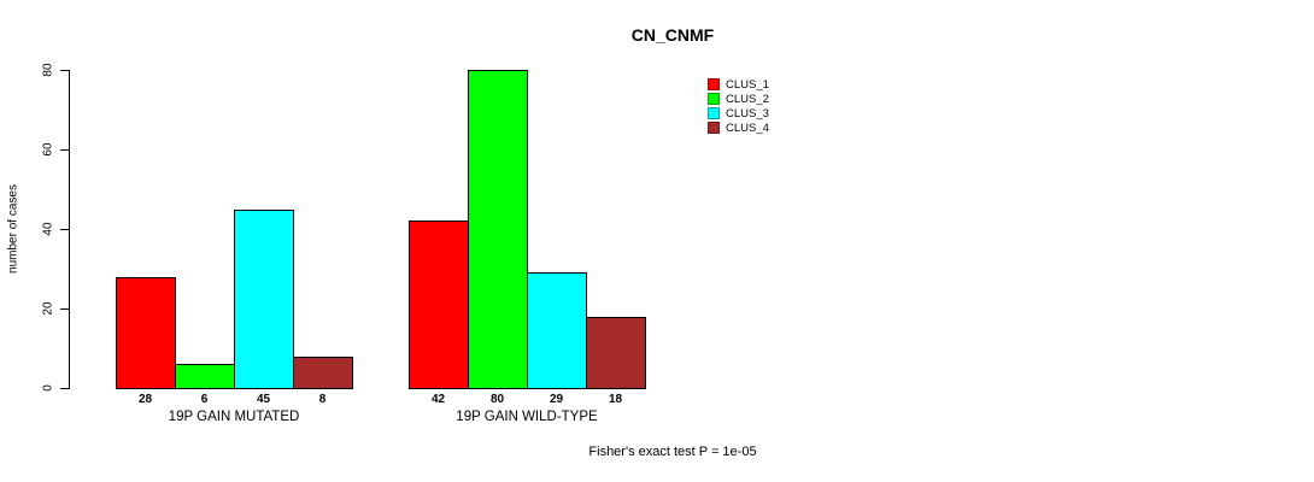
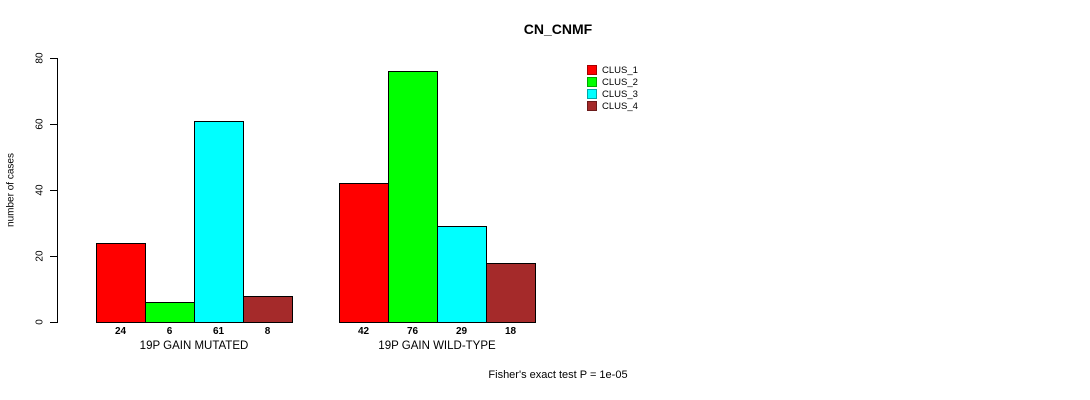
CLUS_1/19P GAIN MUTATED: 28 -> 24
CLUS_3/19P GAIN MUTATED: 45 -> 61
CLUS_2/19P GAIN WILD-TYPE: 80 -> 76
